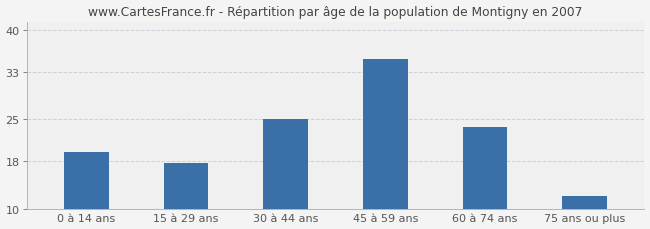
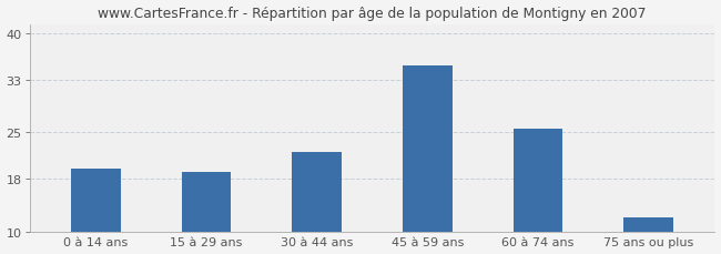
15 à 29 ans: 17.7 -> 19.0
30 à 44 ans: 25.0 -> 22.0
60 à 74 ans: 23.7 -> 25.6
